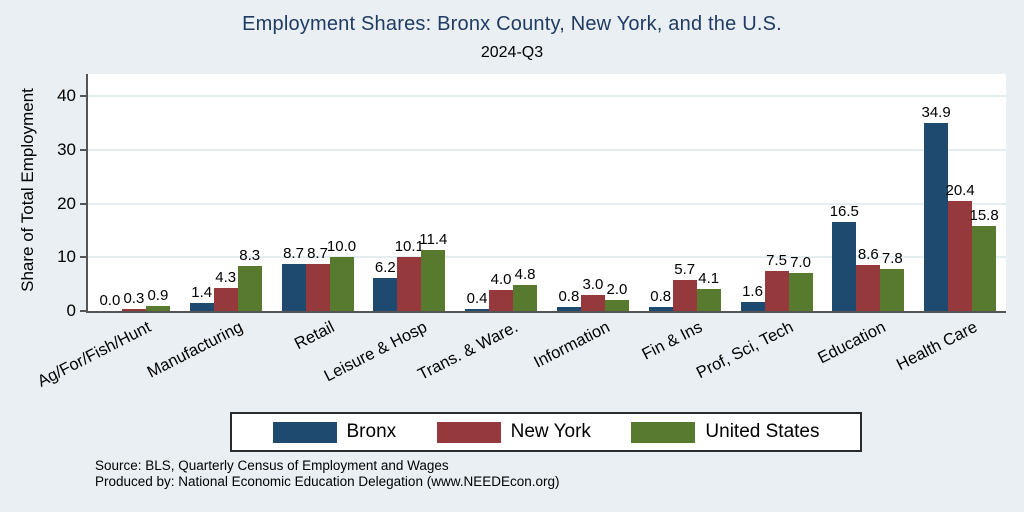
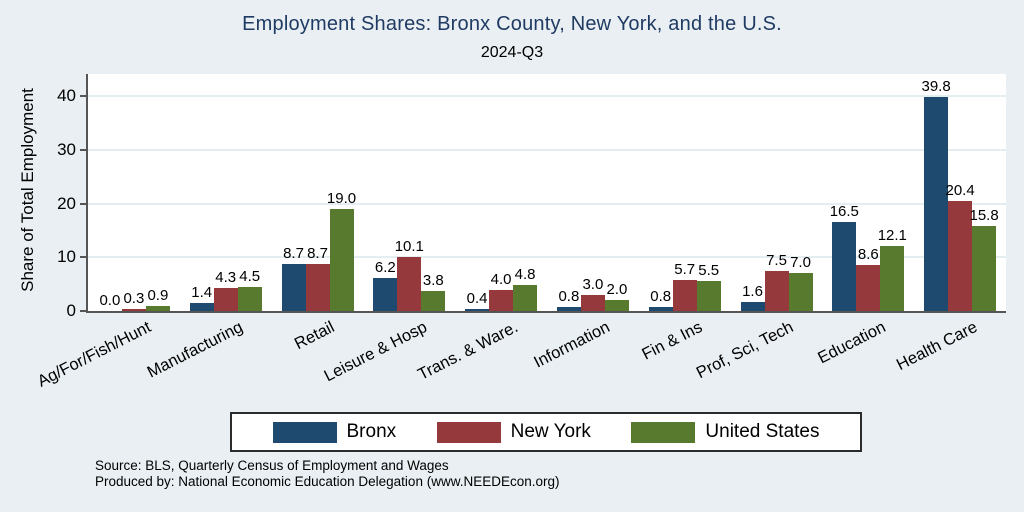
United States/Manufacturing: 8.3 -> 4.5
United States/Retail: 10.0 -> 19.0
United States/Leisure & Hosp: 11.4 -> 3.8
United States/Fin & Ins: 4.1 -> 5.5
United States/Education: 7.8 -> 12.1
Bronx/Health Care: 34.9 -> 39.8
